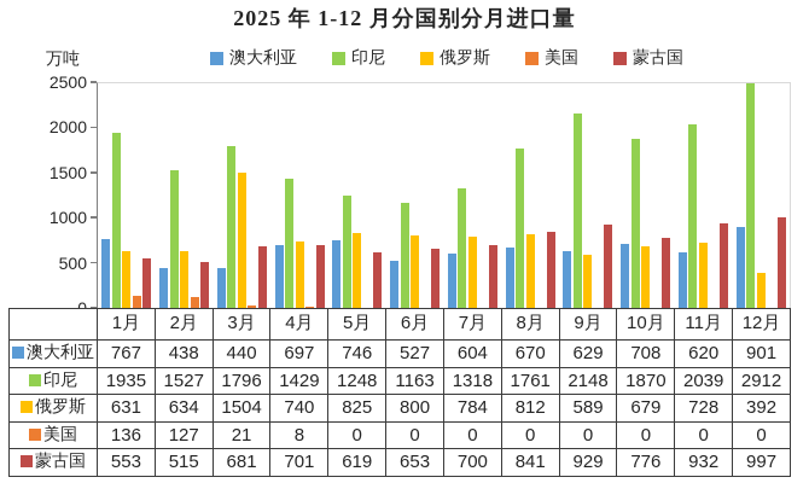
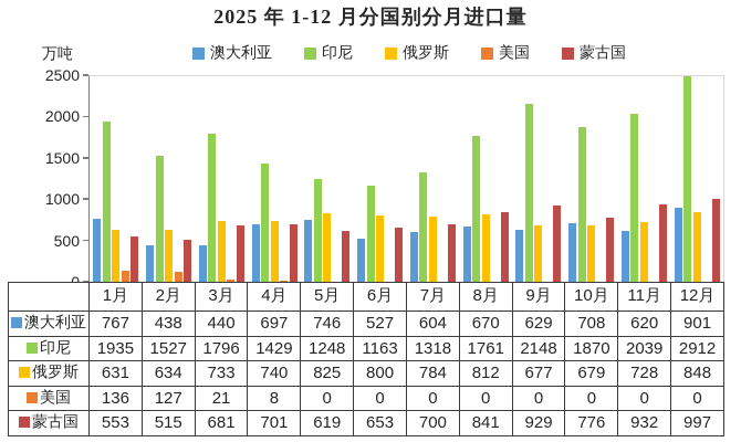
俄罗斯/3月: 1504 -> 733
俄罗斯/9月: 589 -> 677
俄罗斯/12月: 392 -> 848
